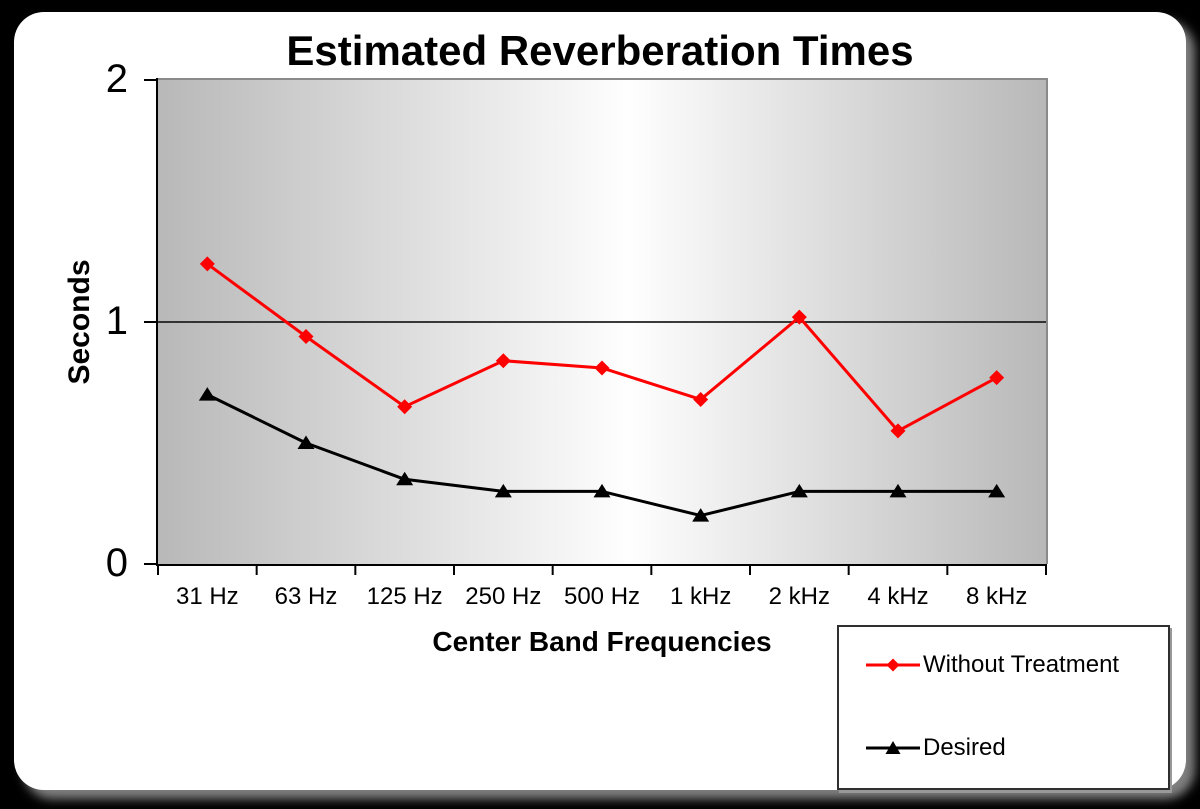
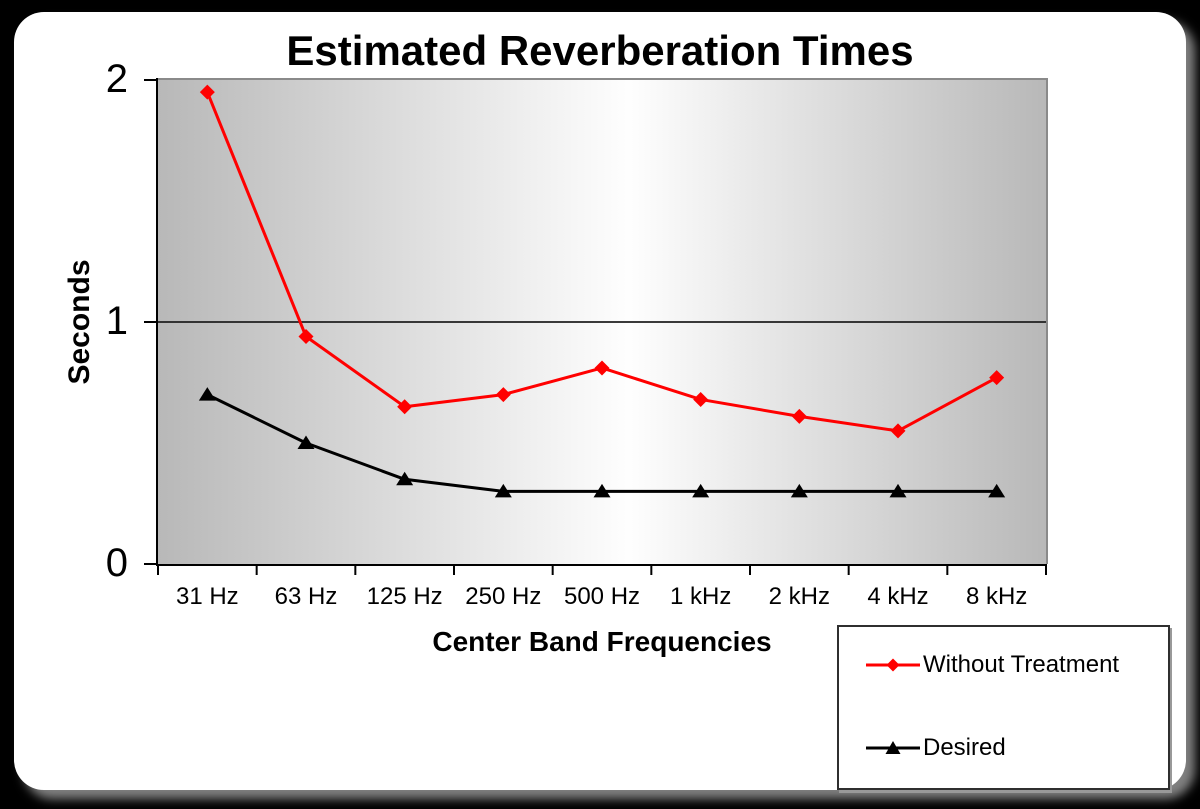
Without Treatment/31 Hz: 1.24 -> 1.95
Without Treatment/250 Hz: 0.84 -> 0.70
Desired/1 kHz: 0.20 -> 0.30
Without Treatment/2 kHz: 1.02 -> 0.61
